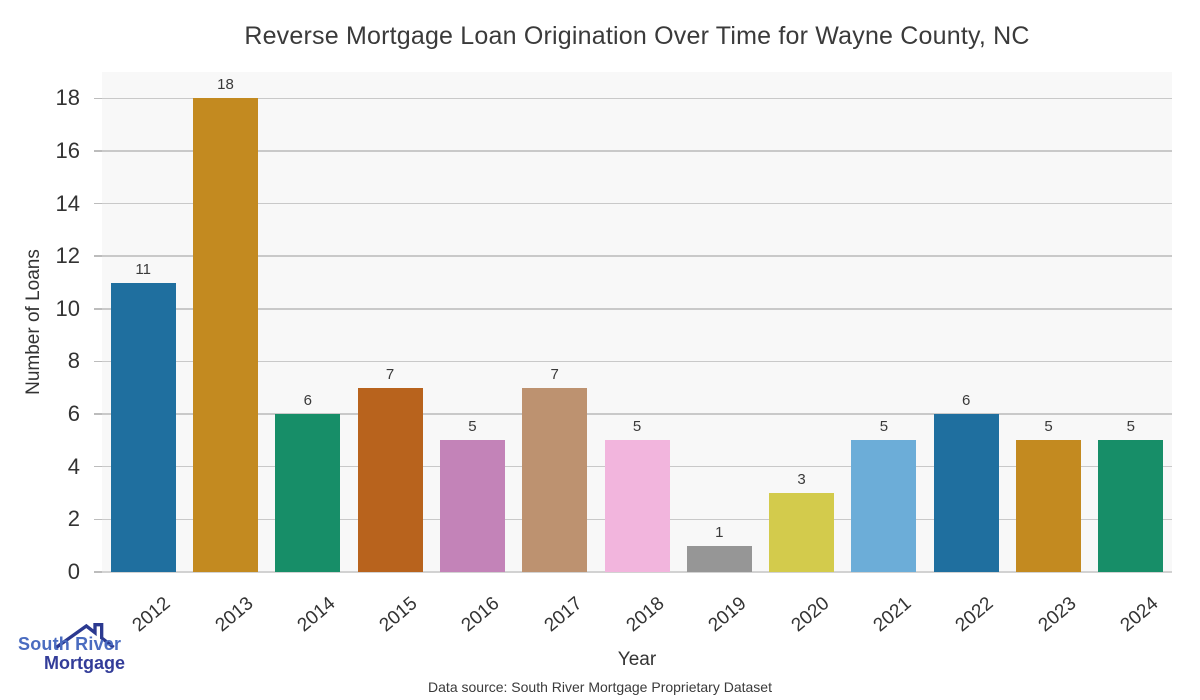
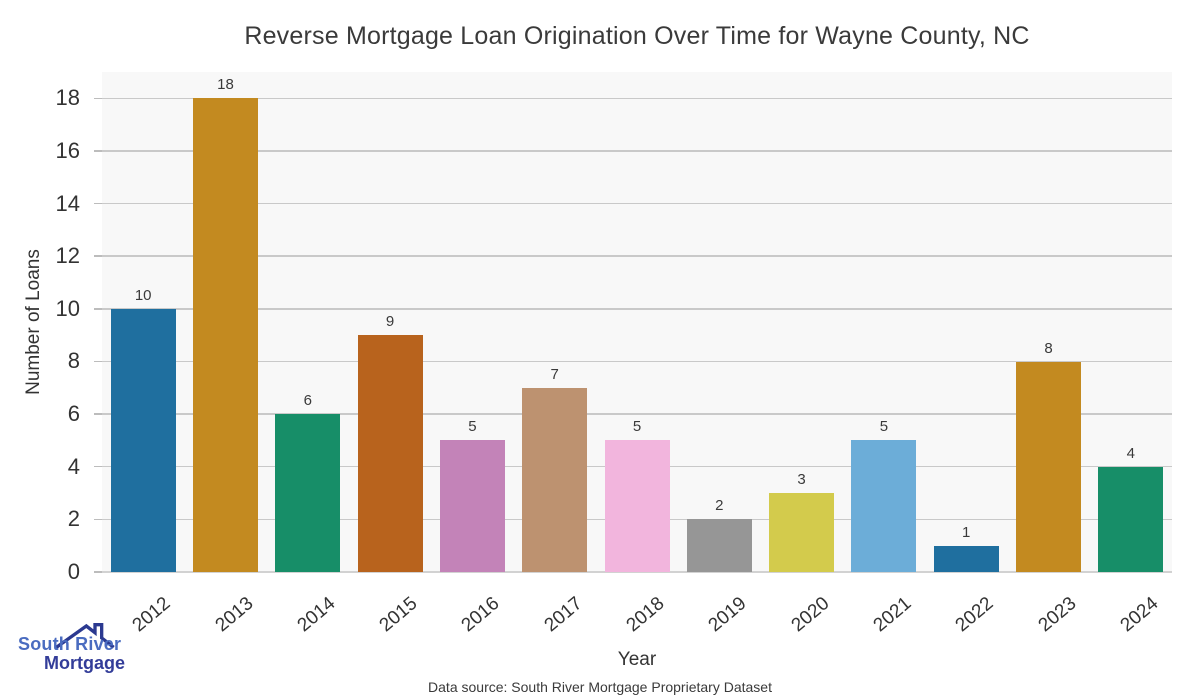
2012: 11 -> 10
2015: 7 -> 9
2019: 1 -> 2
2022: 6 -> 1
2023: 5 -> 8
2024: 5 -> 4
